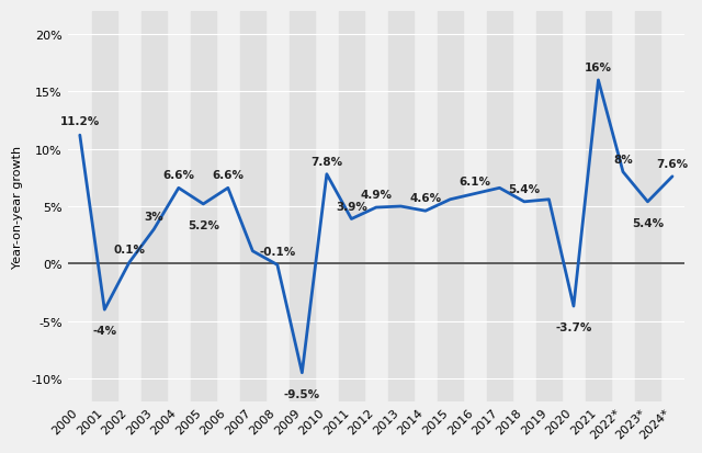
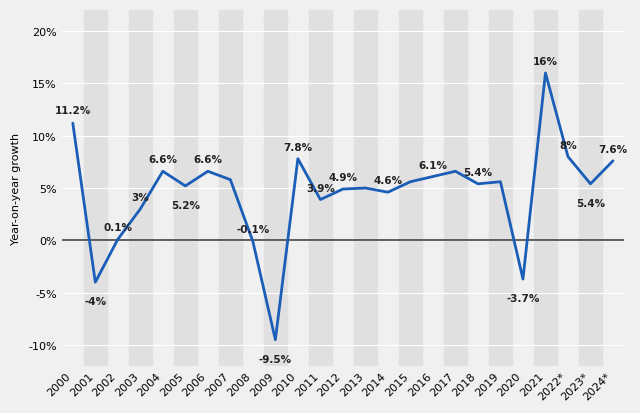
2007: 1.1% -> 5.8%
